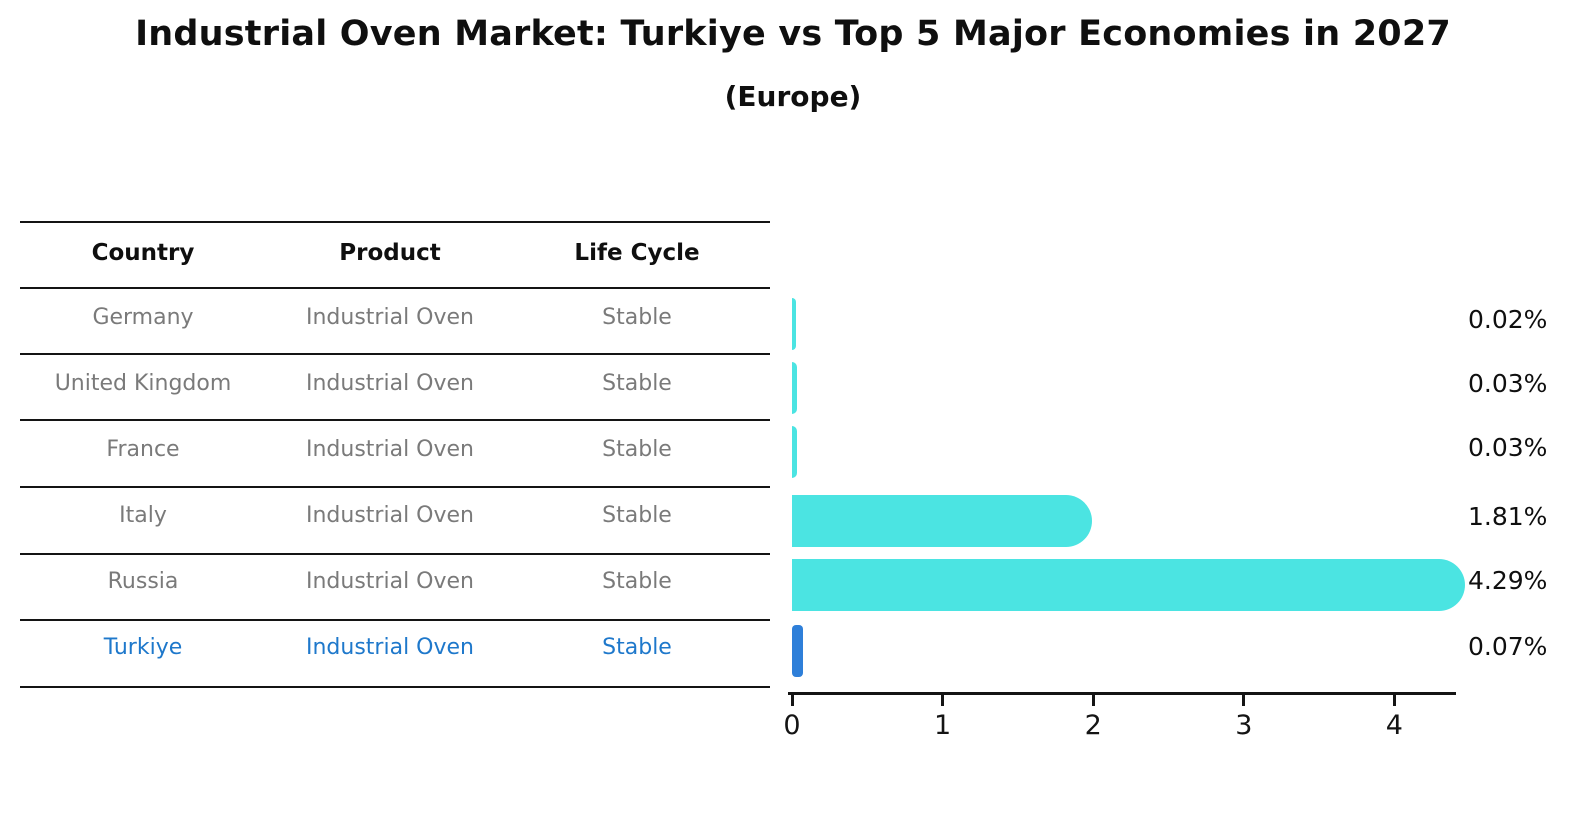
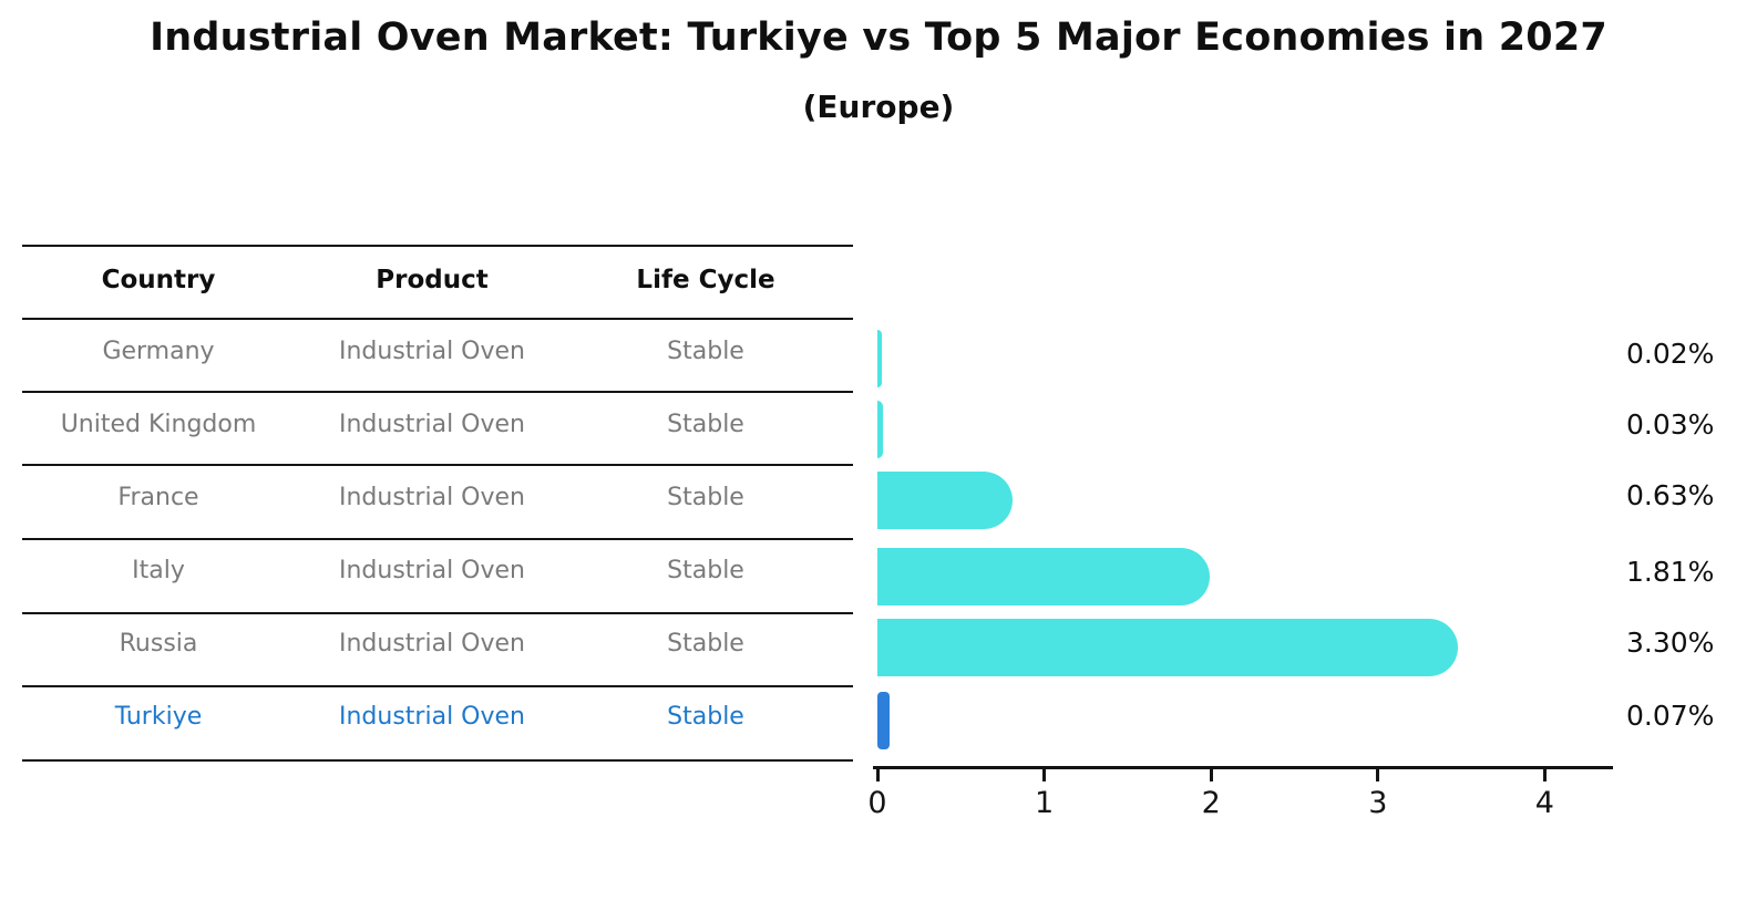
France: 0.03% -> 0.63%
Russia: 4.29% -> 3.30%
